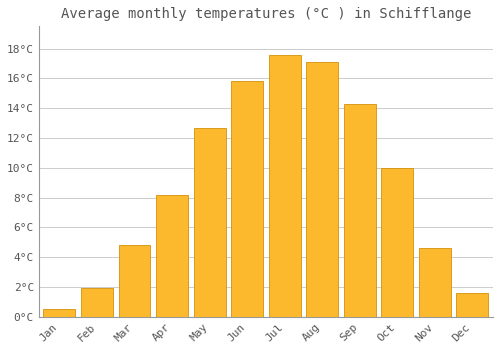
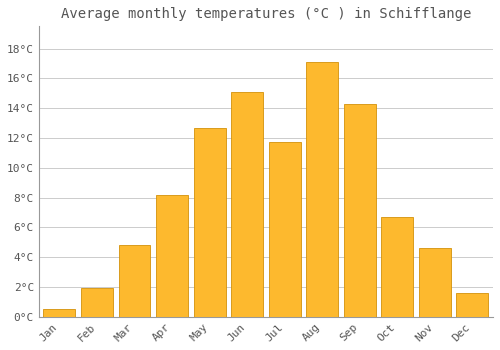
Jun: 15.8°C -> 15.1°C
Jul: 17.6°C -> 11.7°C
Oct: 10.0°C -> 6.7°C
